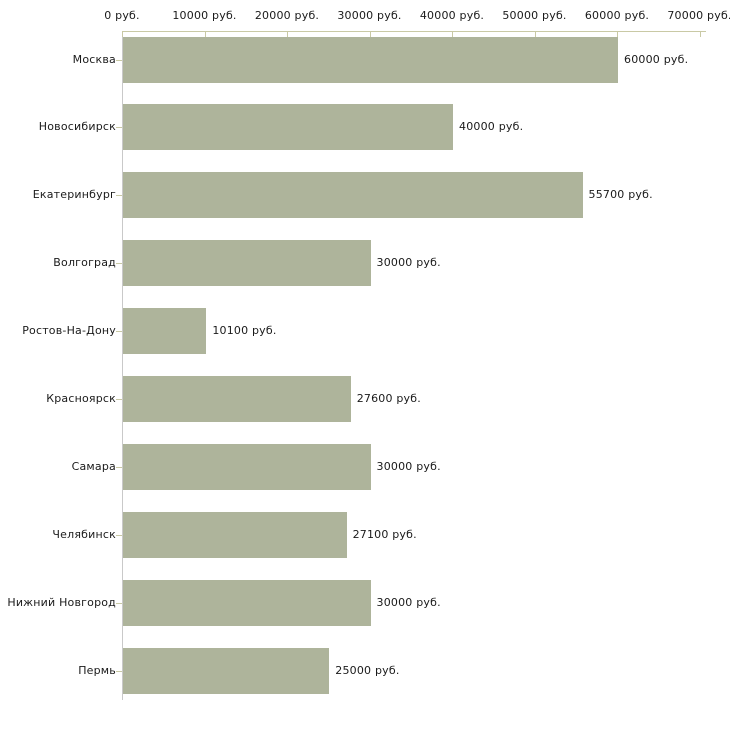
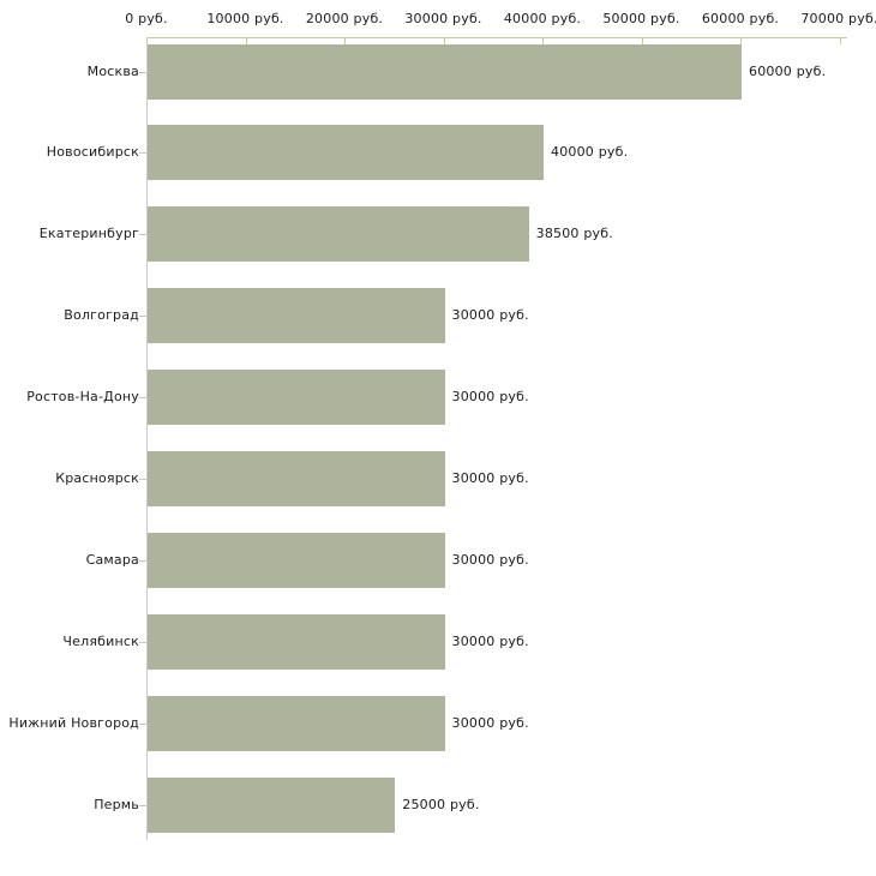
Екатеринбург: 55700 -> 38500
Ростов-На-Дону: 10100 -> 30000
Красноярск: 27600 -> 30000
Челябинск: 27100 -> 30000
